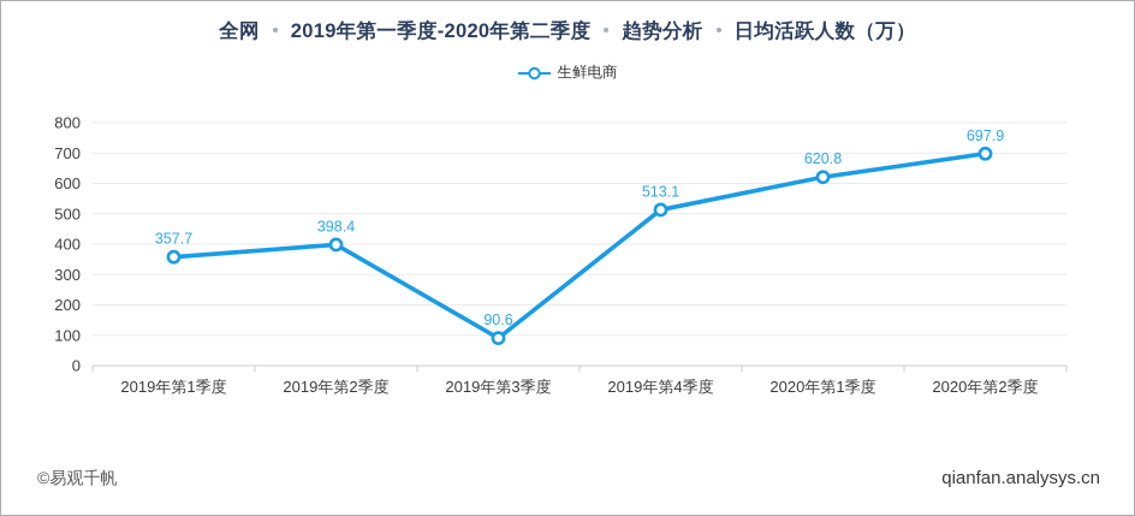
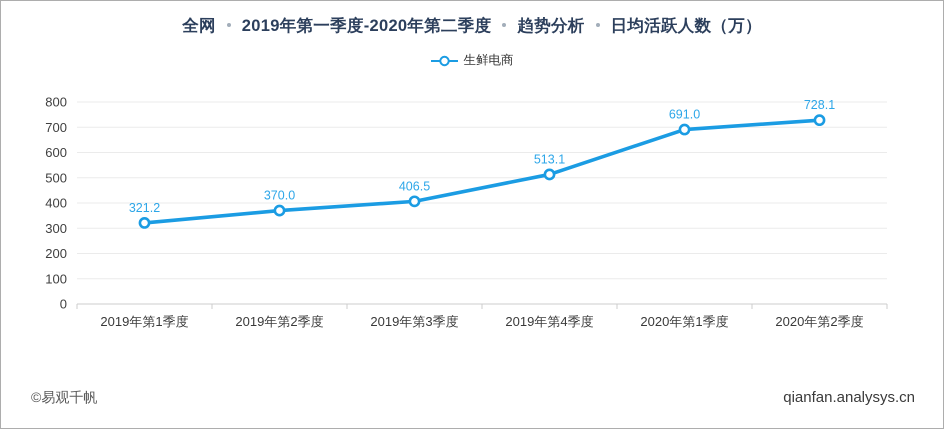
2019年第1季度: 357.7 -> 321.2
2019年第2季度: 398.4 -> 370.0
2019年第3季度: 90.6 -> 406.5
2020年第1季度: 620.8 -> 691.0
2020年第2季度: 697.9 -> 728.1
